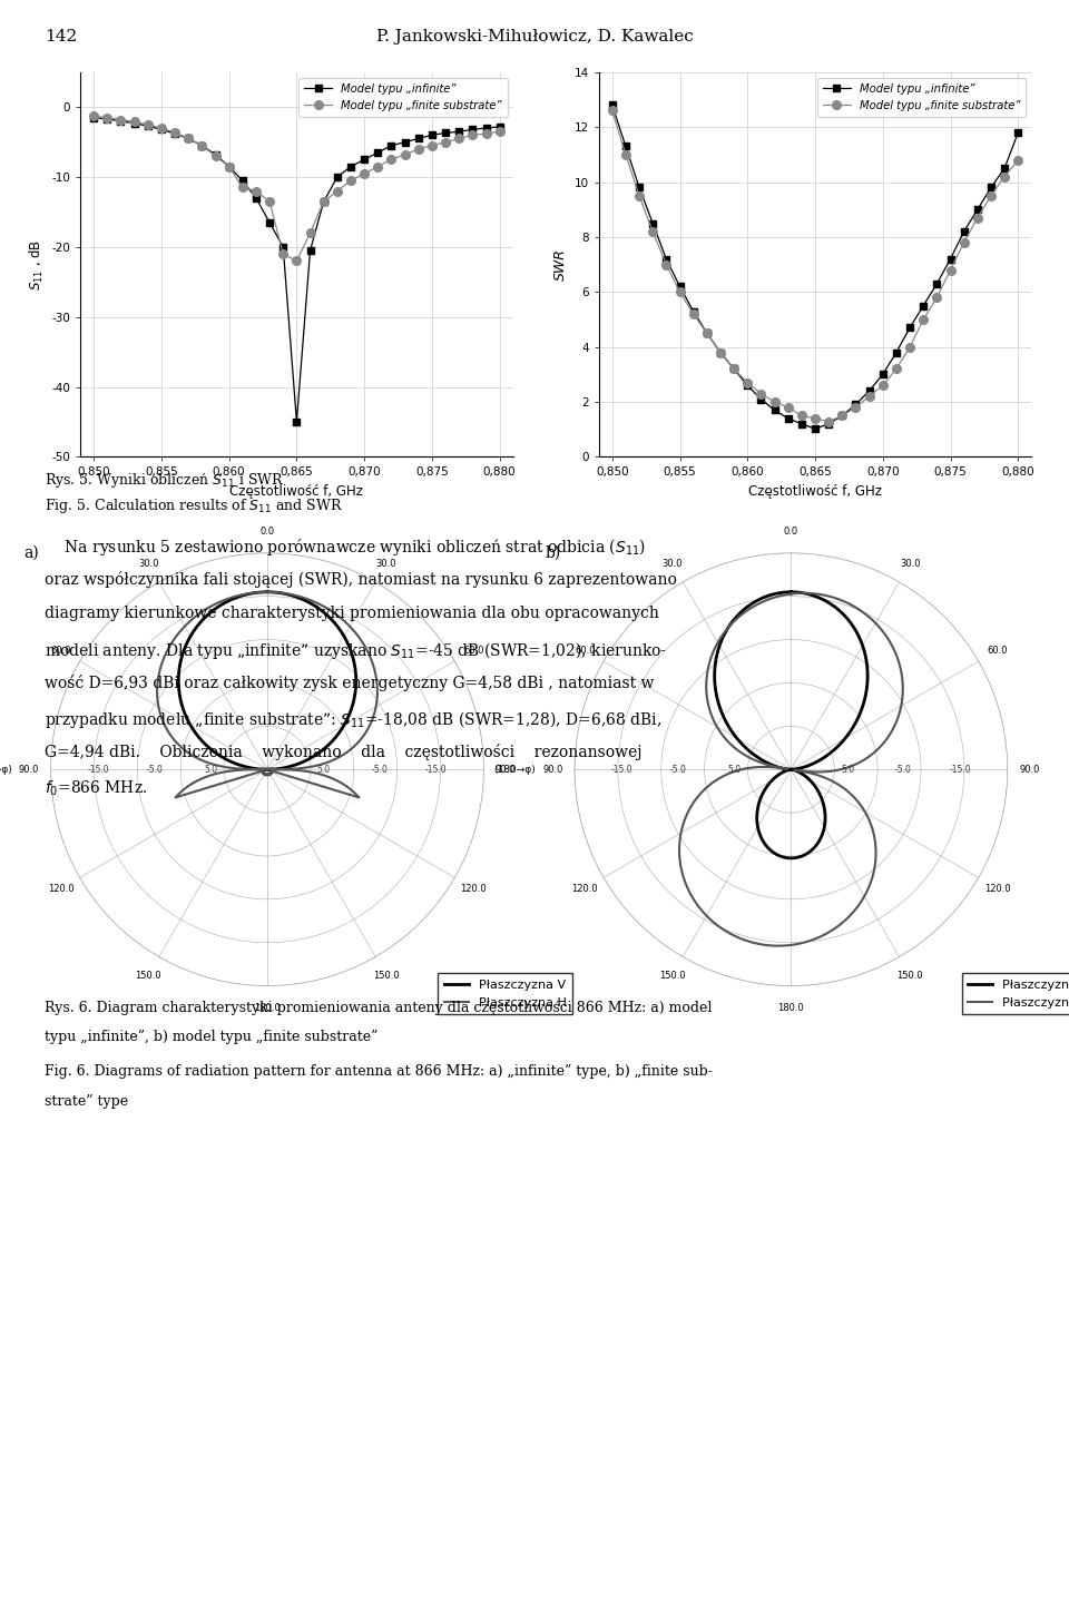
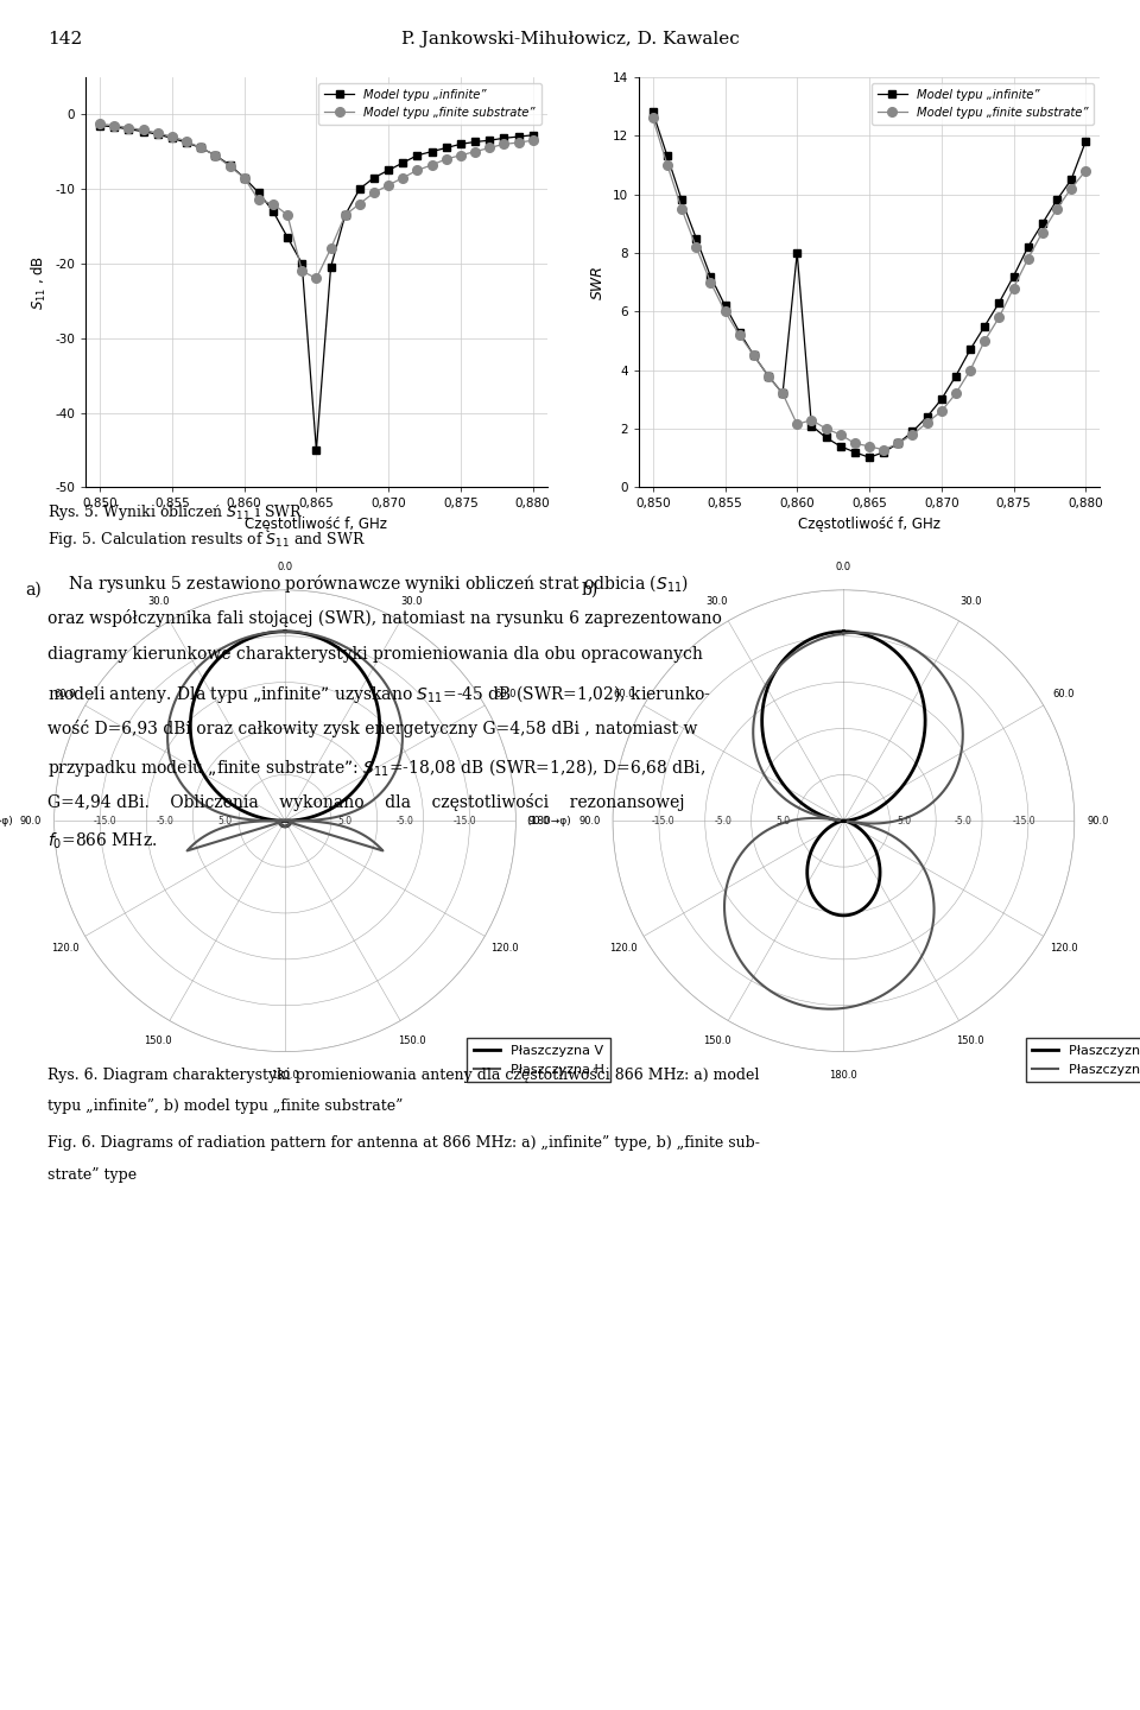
Model typu „infinite”/0,860: 2.60 -> 8.00
Model typu „finite substrate”/0,860: 2.70 -> 2.15
